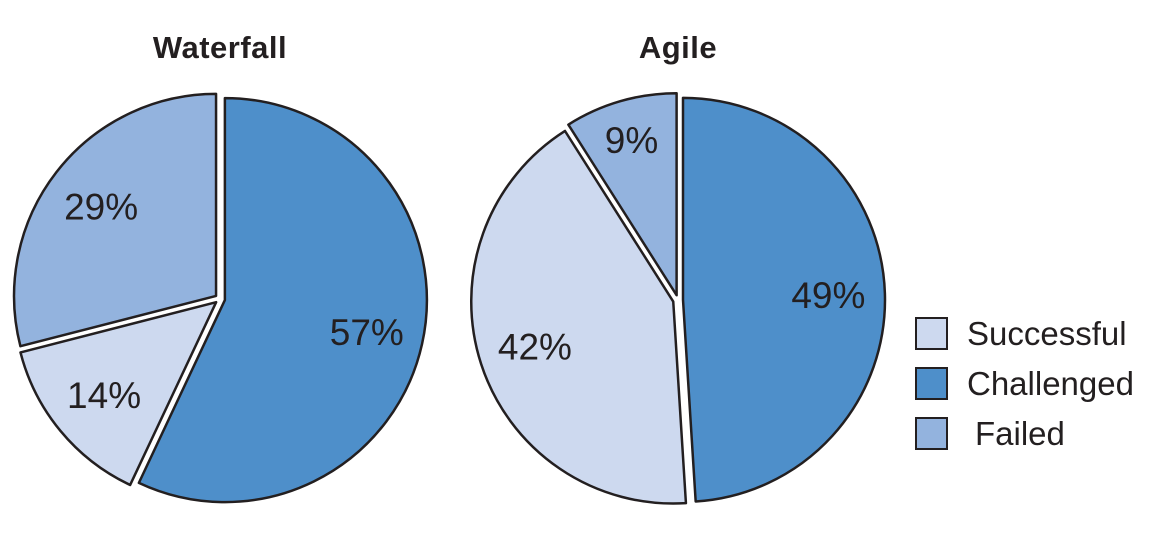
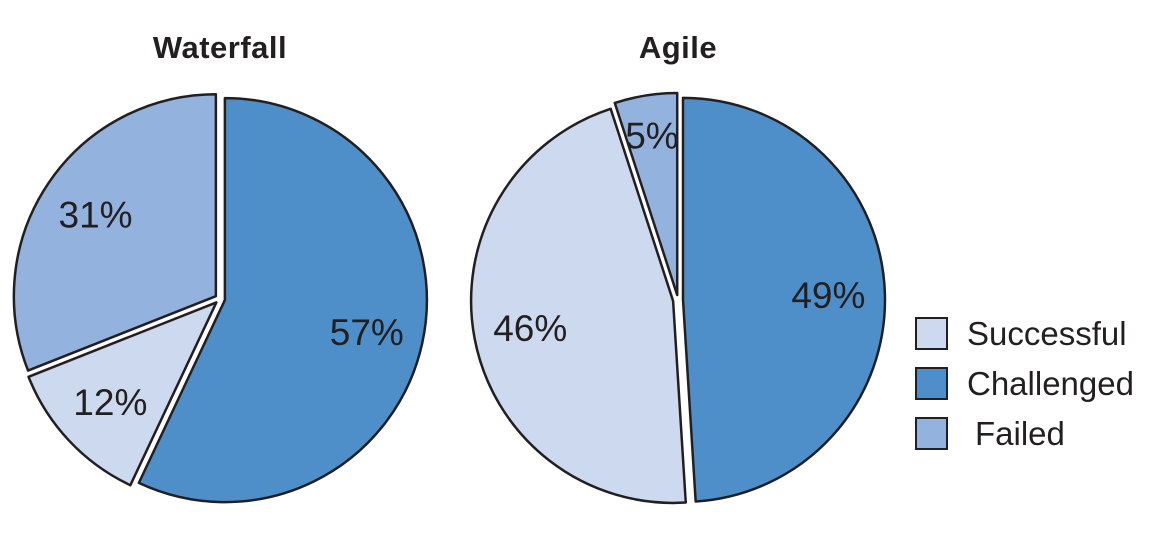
Waterfall/Successful: 14% -> 12%
Waterfall/Failed: 29% -> 31%
Agile/Successful: 42% -> 46%
Agile/Failed: 9% -> 5%
